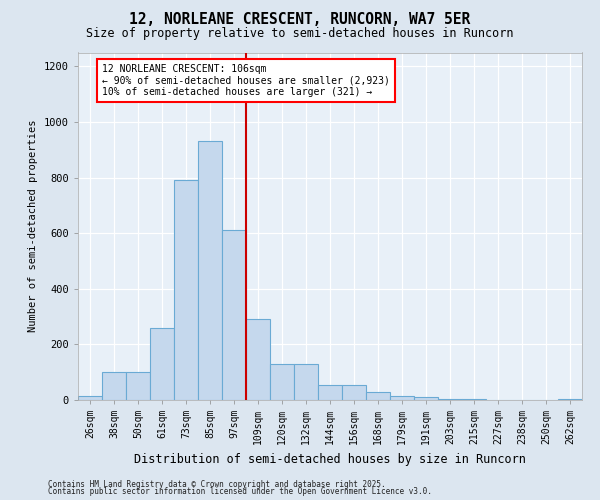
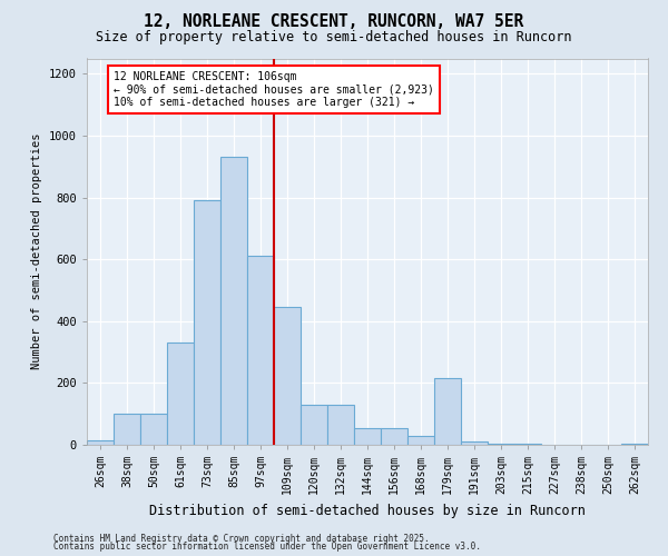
61sqm: 260 -> 330
109sqm: 290 -> 445
179sqm: 15 -> 215
